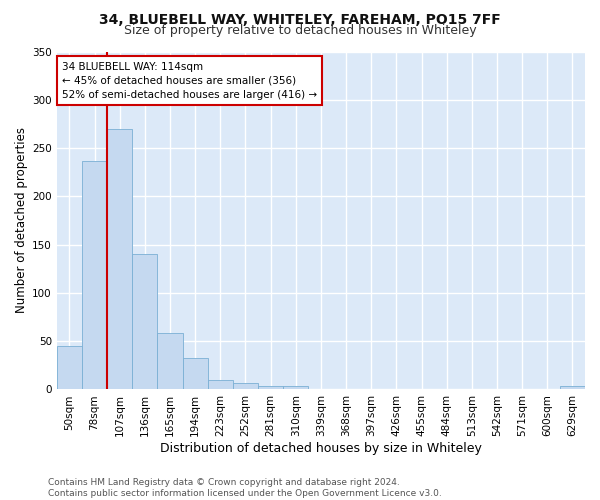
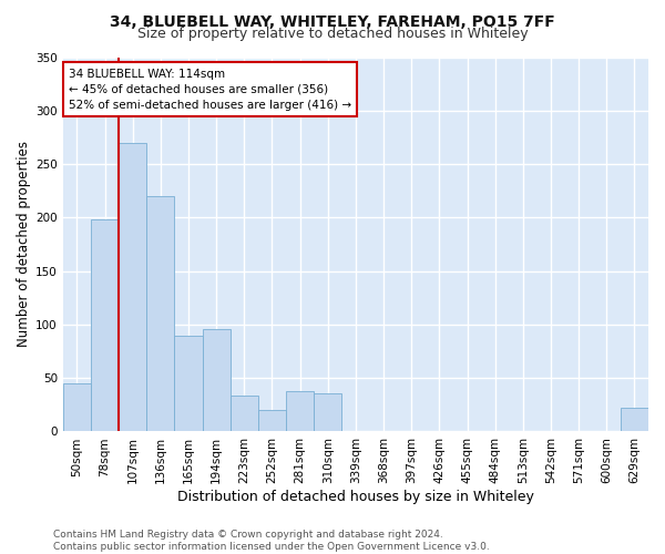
78sqm: 237 -> 198
136sqm: 140 -> 220
165sqm: 58 -> 90
194sqm: 33 -> 96
223sqm: 10 -> 34
252sqm: 7 -> 20
281sqm: 4 -> 38
310sqm: 4 -> 36
629sqm: 4 -> 22
